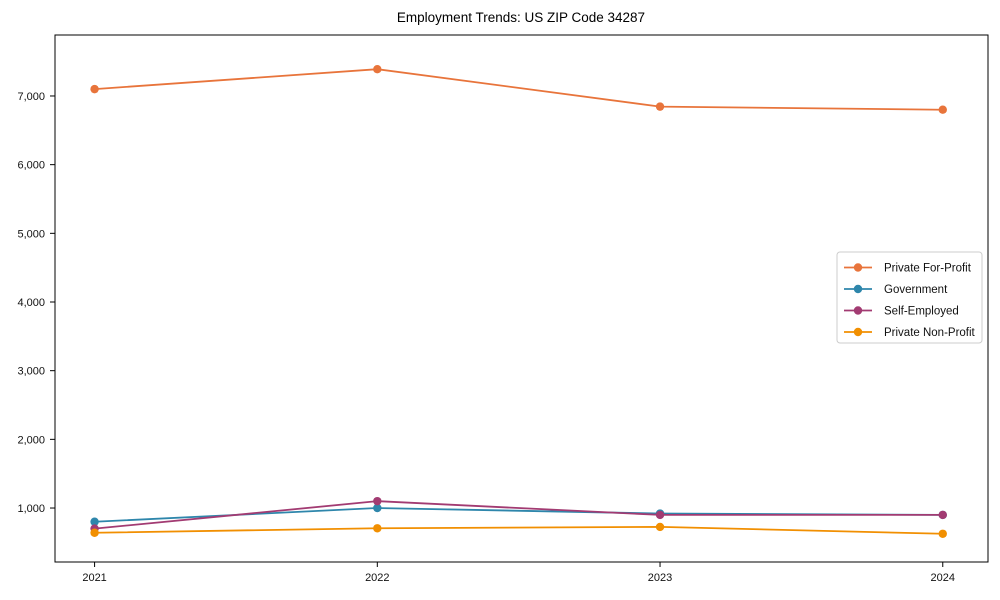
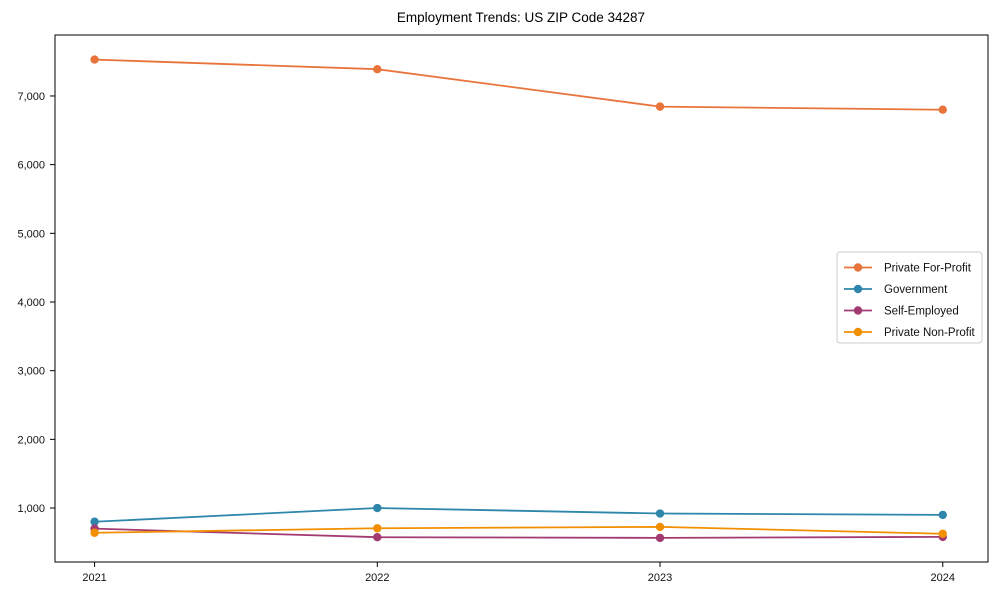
Private For-Profit/2021: 7100 -> 7500
Self-Employed/2022: 1100 -> 600
Self-Employed/2023: 900 -> 600
Self-Employed/2024: 900 -> 600
